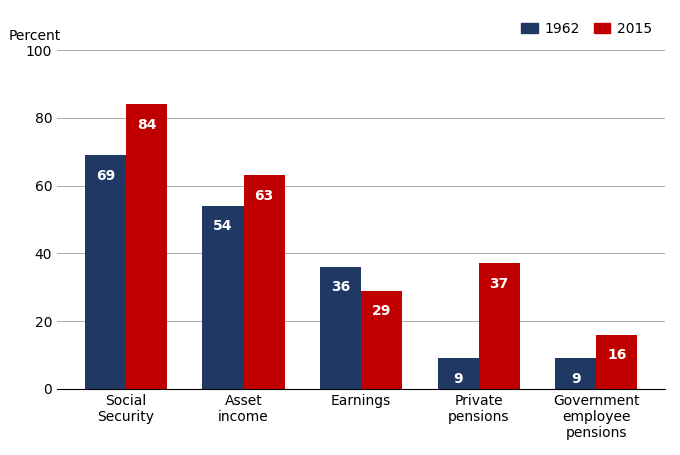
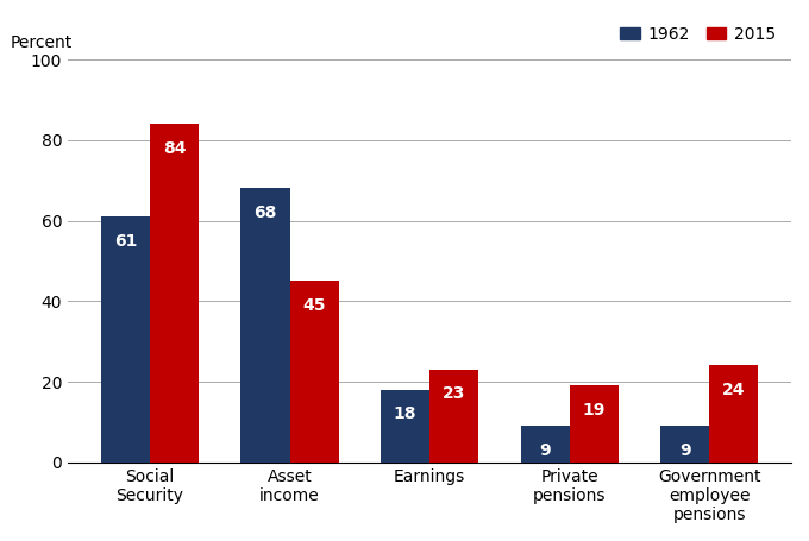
1962/Social Security: 69 -> 61
1962/Asset income: 54 -> 68
2015/Asset income: 63 -> 45
1962/Earnings: 36 -> 18
2015/Earnings: 29 -> 23
2015/Private pensions: 37 -> 19
2015/Government employee pensions: 16 -> 24
